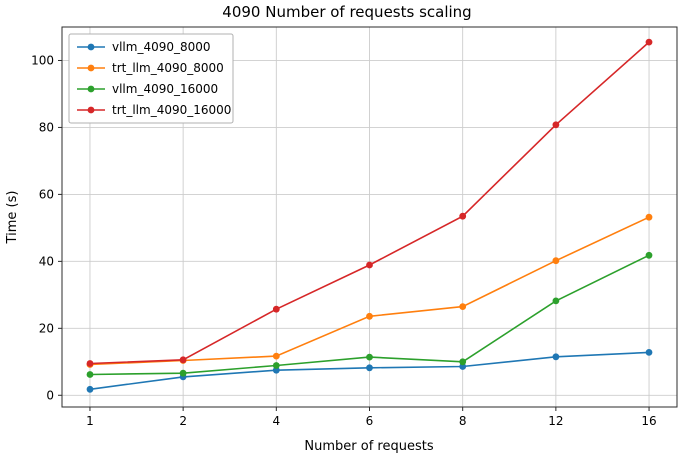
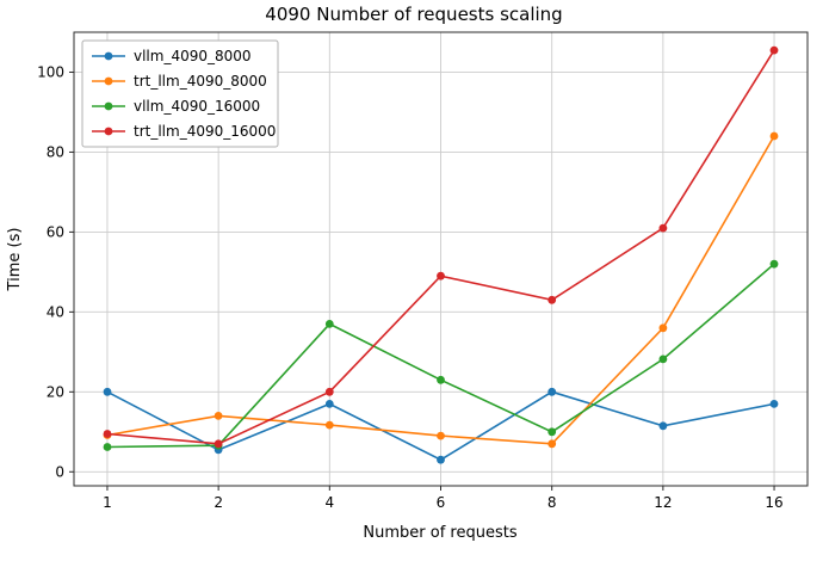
vllm_4090_8000/1: 2 -> 20
trt_llm_4090_8000/2: 10 -> 14
trt_llm_4090_16000/2: 11 -> 7
vllm_4090_8000/4: 8 -> 17
vllm_4090_16000/4: 9 -> 37
trt_llm_4090_16000/4: 26 -> 20
vllm_4090_8000/6: 8 -> 3
trt_llm_4090_8000/6: 24 -> 9
vllm_4090_16000/6: 11 -> 23
trt_llm_4090_16000/6: 39 -> 49
vllm_4090_8000/8: 9 -> 20
trt_llm_4090_8000/8: 26 -> 7
trt_llm_4090_16000/8: 54 -> 43
trt_llm_4090_8000/12: 40 -> 36
trt_llm_4090_16000/12: 81 -> 61
vllm_4090_8000/16: 13 -> 17
trt_llm_4090_8000/16: 53 -> 84
vllm_4090_16000/16: 42 -> 52
